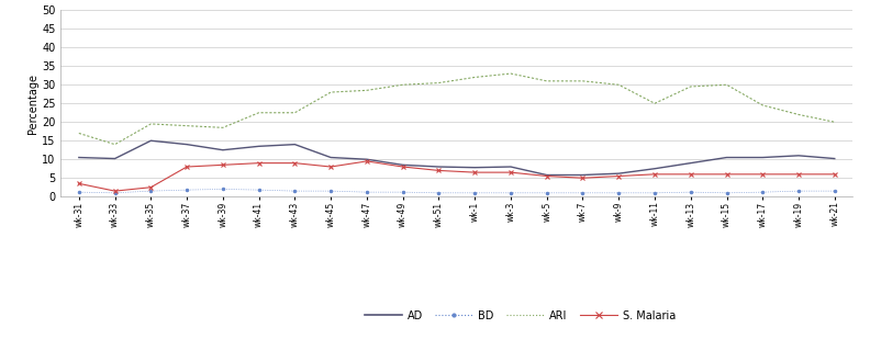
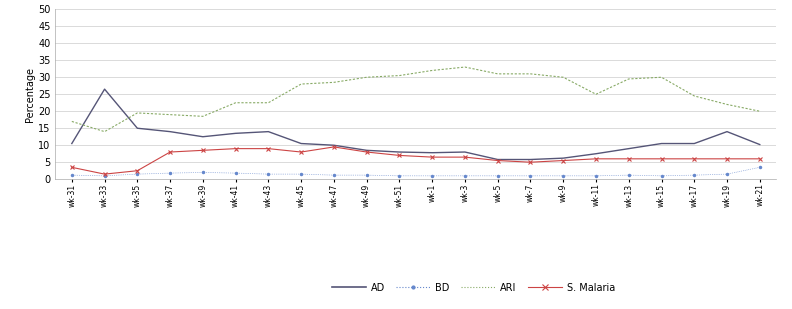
AD/wk-33: 10.2 -> 26.5
AD/wk-19: 11.0 -> 14.0
BD/wk-21: 1.5 -> 3.5
